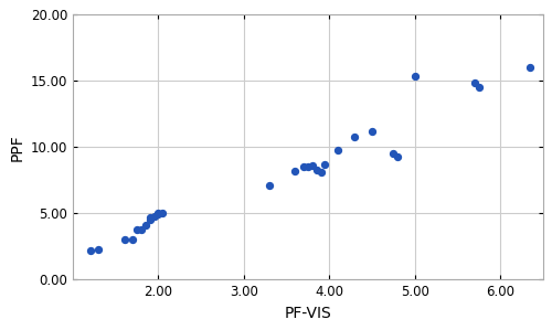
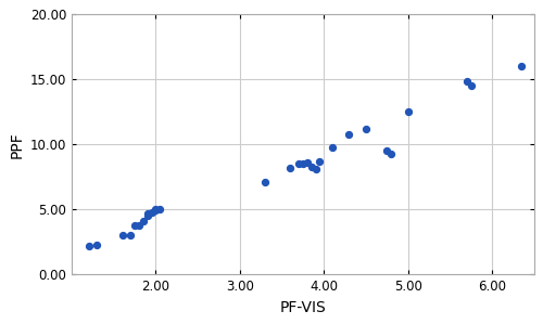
5.00: 15.4 -> 12.5
